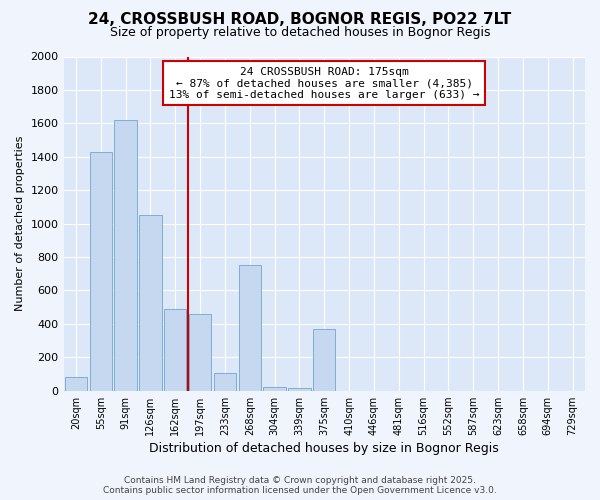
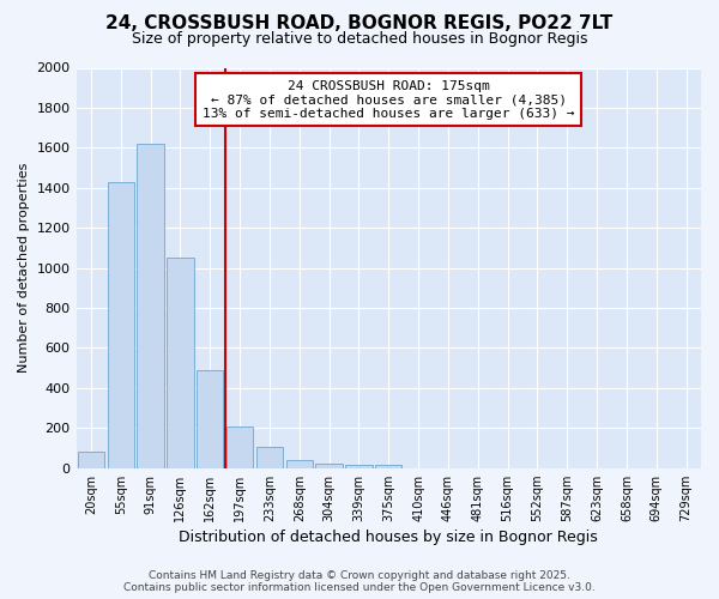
197sqm: 460 -> 200
268sqm: 750 -> 40
375sqm: 370 -> 20
